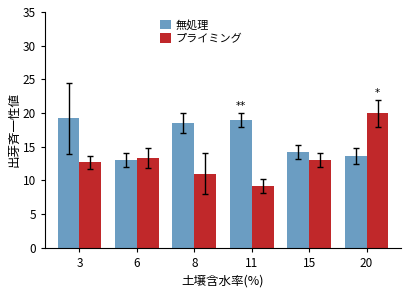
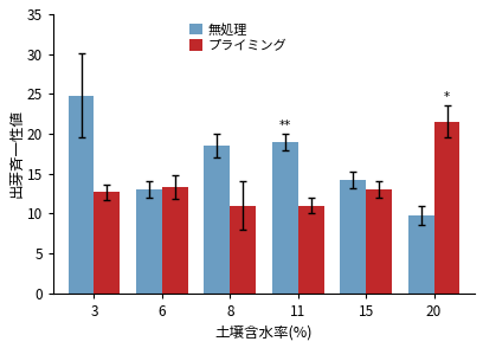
無処理/3: 19.2 -> 24.8
プライミング/11: 9.2 -> 11.0
無処理/20: 13.6 -> 9.8
プライミング/20: 20.0 -> 21.5
